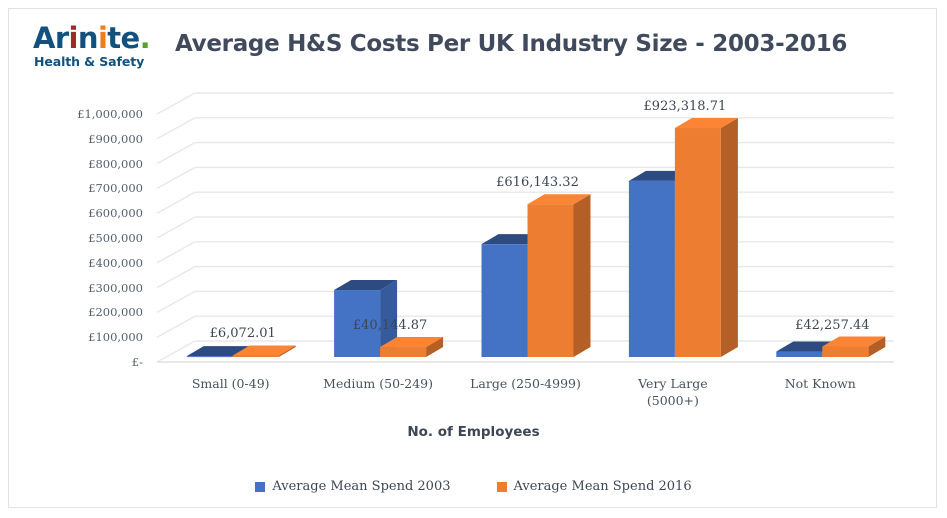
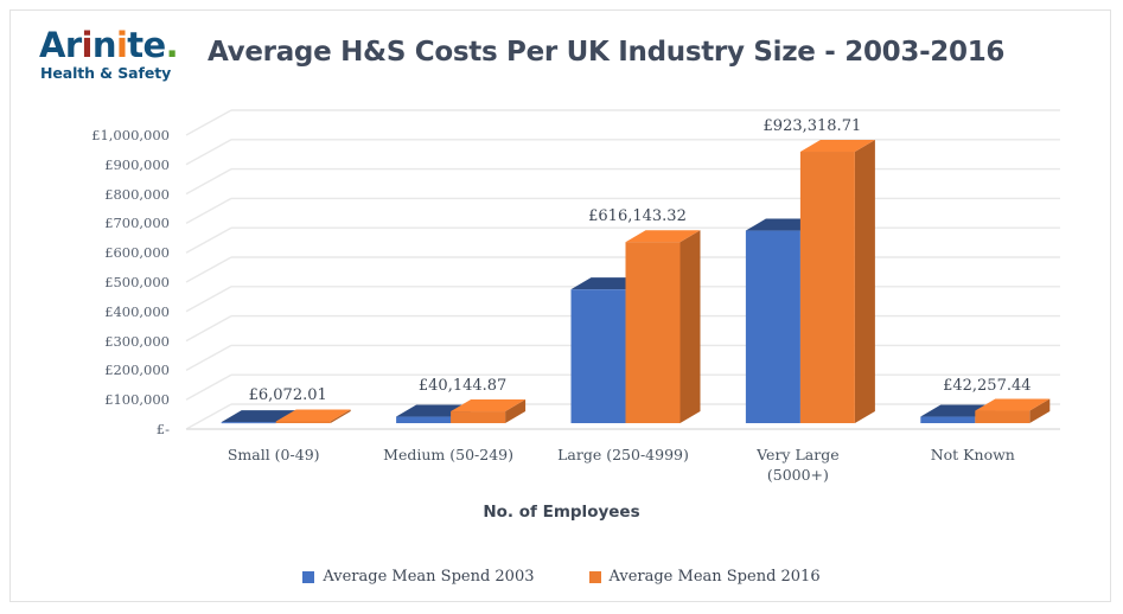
Average Mean Spend 2003/Medium (50-249): £270000 -> £20000
Average Mean Spend 2003/Very Large (5000+): £710000 -> £660000
